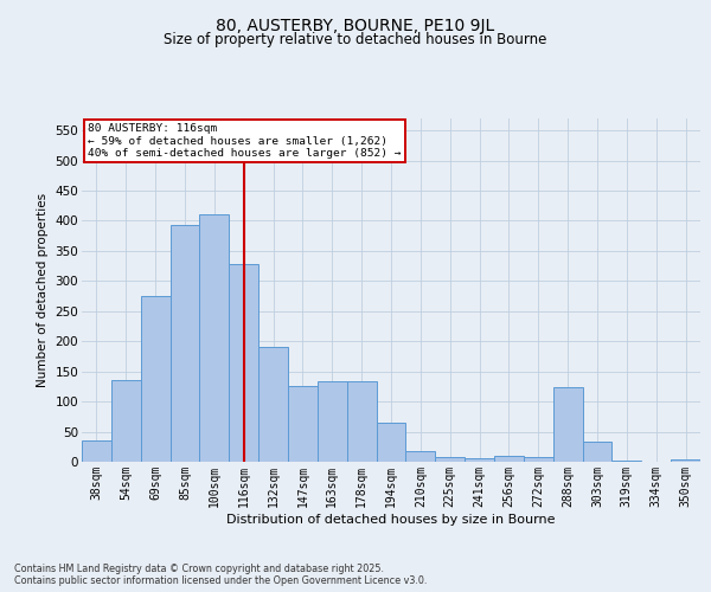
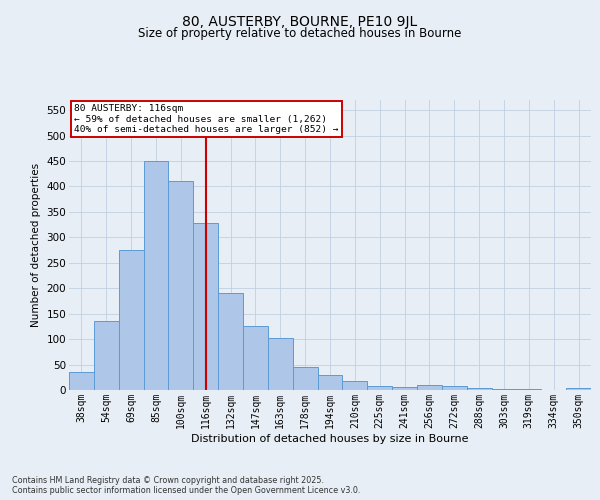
85sqm: 394 -> 450
163sqm: 134 -> 102
178sqm: 134 -> 46
194sqm: 64 -> 30
288sqm: 124 -> 3
303sqm: 34 -> 2
